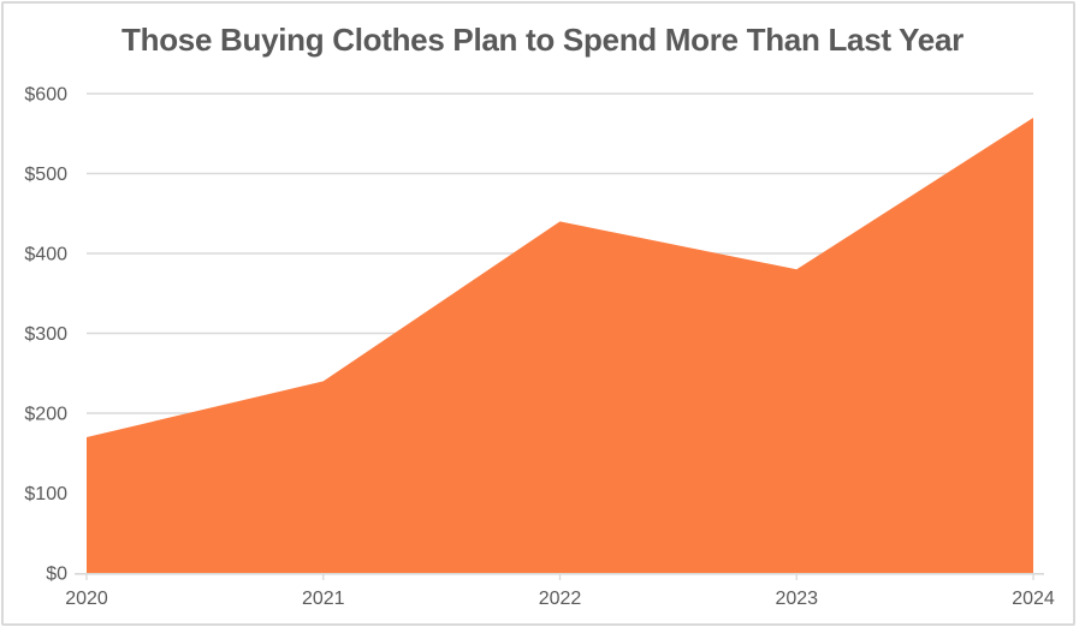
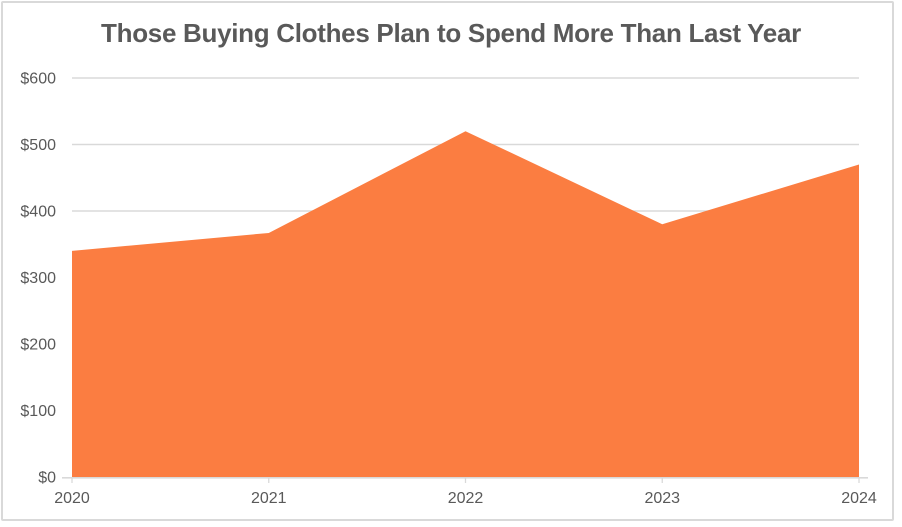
2020: $170 -> $340
2021: $240 -> $370
2022: $440 -> $520
2024: $570 -> $470
